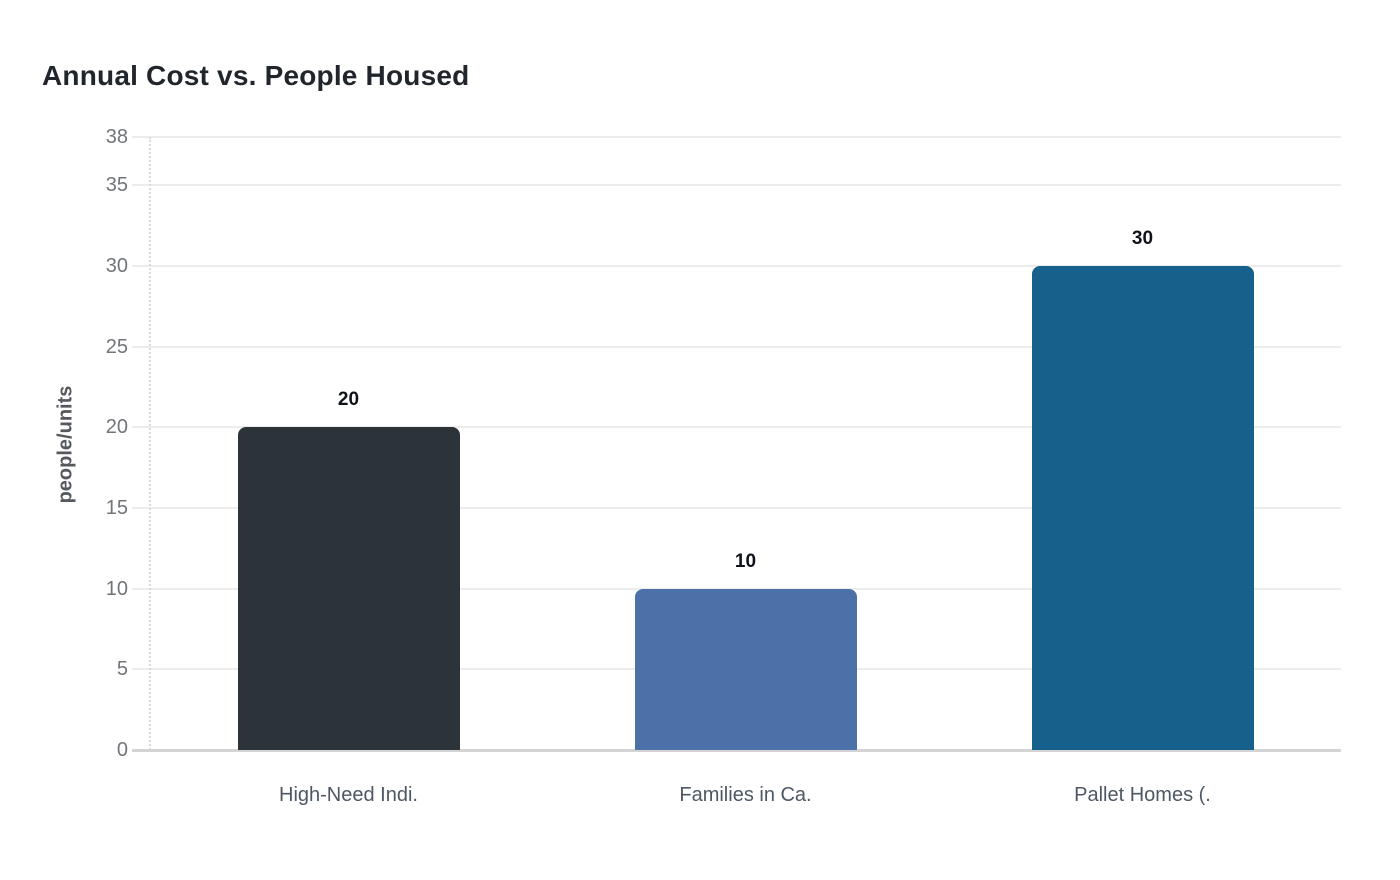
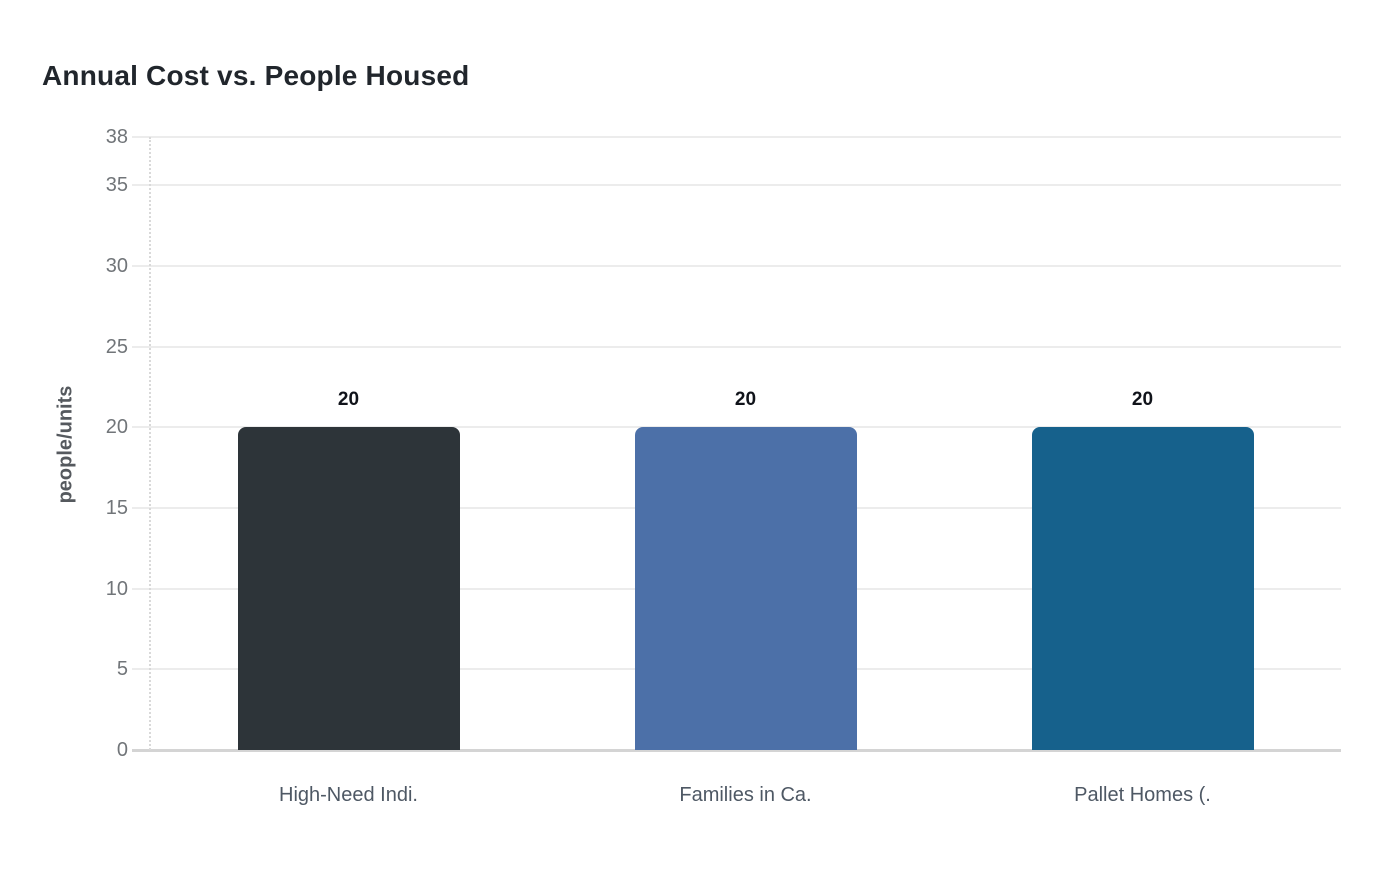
Families in Ca.: 10 -> 20
Pallet Homes (.: 30 -> 20
